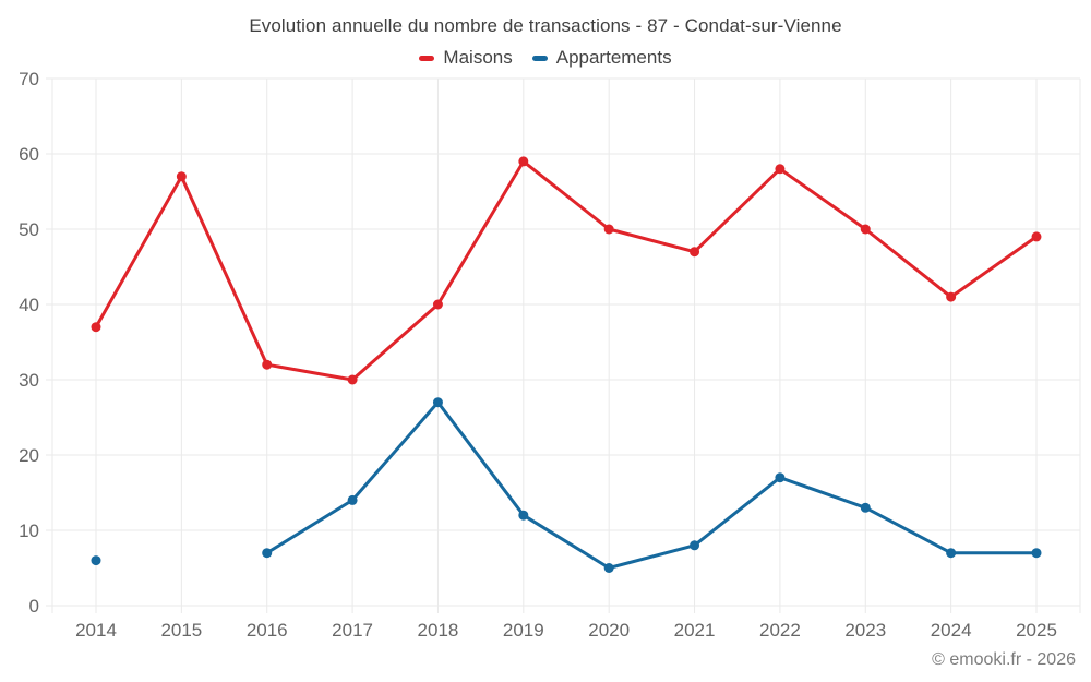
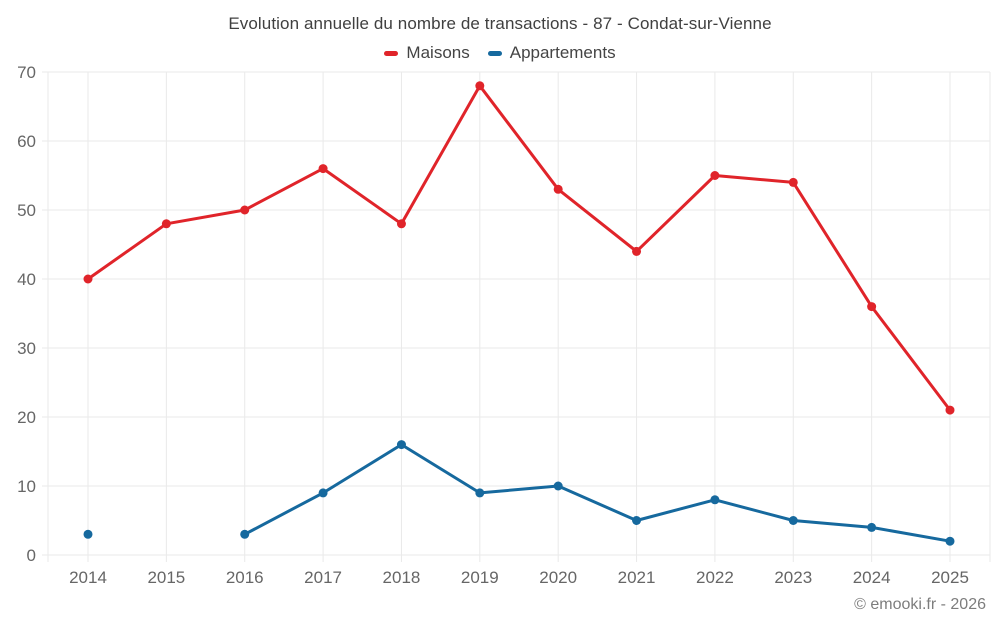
Maisons/2014: 37 -> 40
Appartements/2014: 6 -> 3
Maisons/2015: 57 -> 48
Maisons/2016: 32 -> 50
Appartements/2016: 7 -> 3
Maisons/2017: 30 -> 56
Appartements/2017: 14 -> 9
Maisons/2018: 40 -> 48
Appartements/2018: 27 -> 16
Maisons/2019: 59 -> 68
Appartements/2019: 12 -> 9
Maisons/2020: 50 -> 53
Appartements/2020: 5 -> 10
Maisons/2021: 47 -> 44
Appartements/2021: 8 -> 5
Maisons/2022: 58 -> 55
Appartements/2022: 17 -> 8
Maisons/2023: 50 -> 54
Appartements/2023: 13 -> 5
Maisons/2024: 41 -> 36
Appartements/2024: 7 -> 4
Maisons/2025: 49 -> 21
Appartements/2025: 7 -> 2
